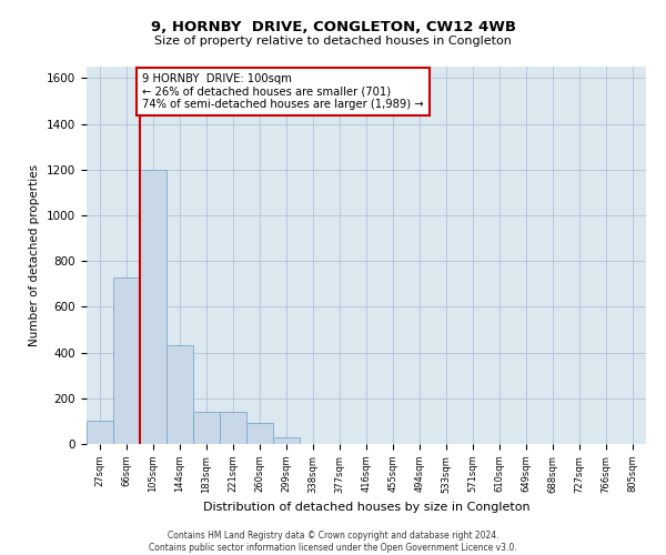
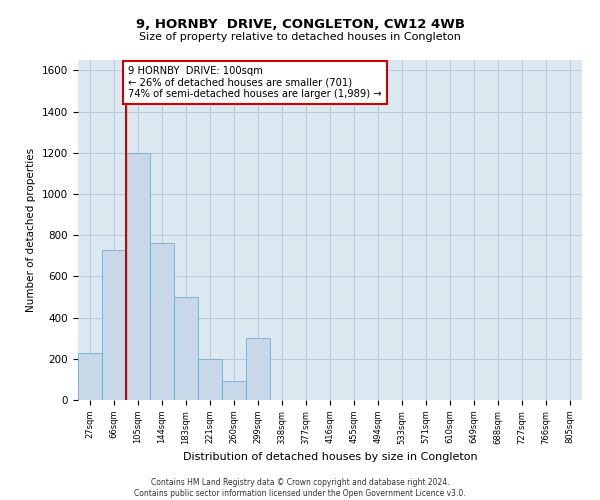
27sqm: 100 -> 230
144sqm: 430 -> 760
183sqm: 140 -> 500
221sqm: 140 -> 200
299sqm: 30 -> 300
